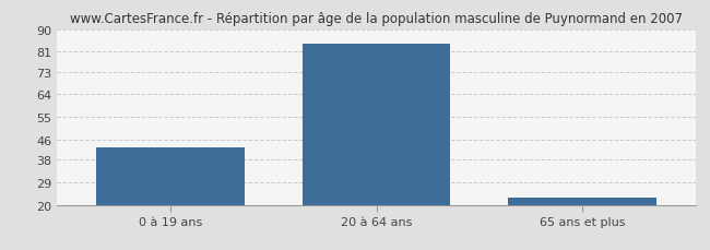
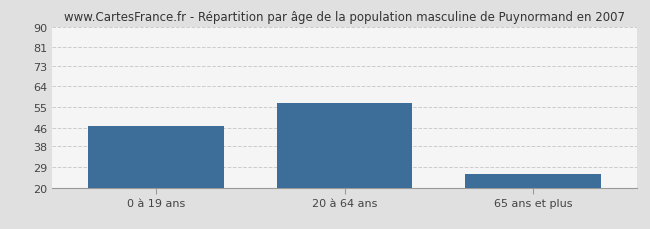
0 à 19 ans: 43 -> 47
20 à 64 ans: 84 -> 57
65 ans et plus: 23 -> 26
